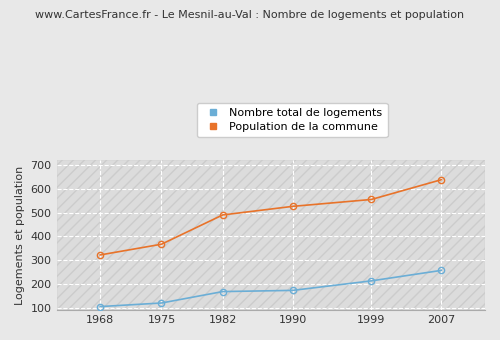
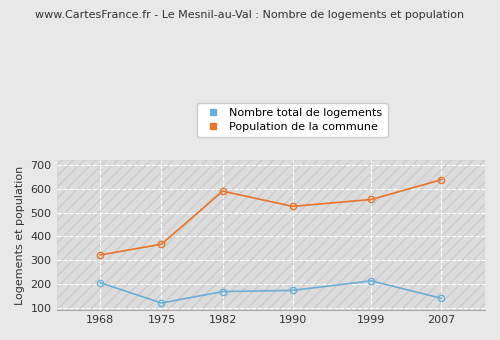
Nombre total de logements/1968: 105 -> 205
Population de la commune/1982: 490 -> 590
Nombre total de logements/2007: 257 -> 140
